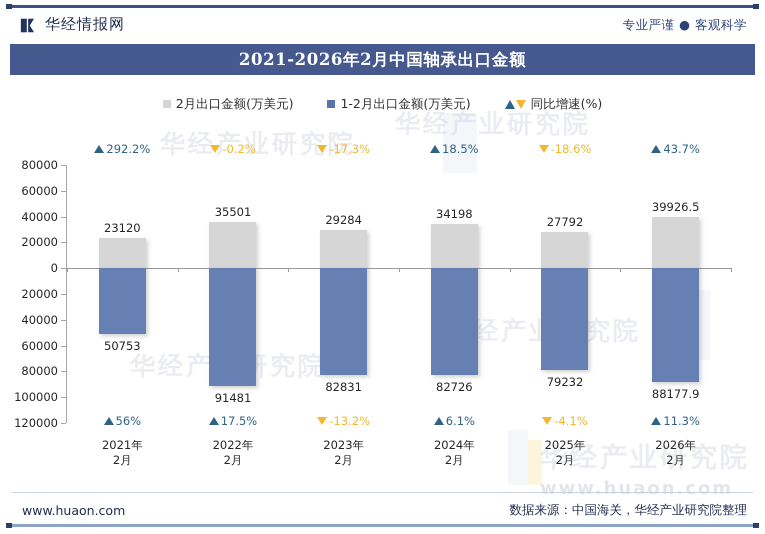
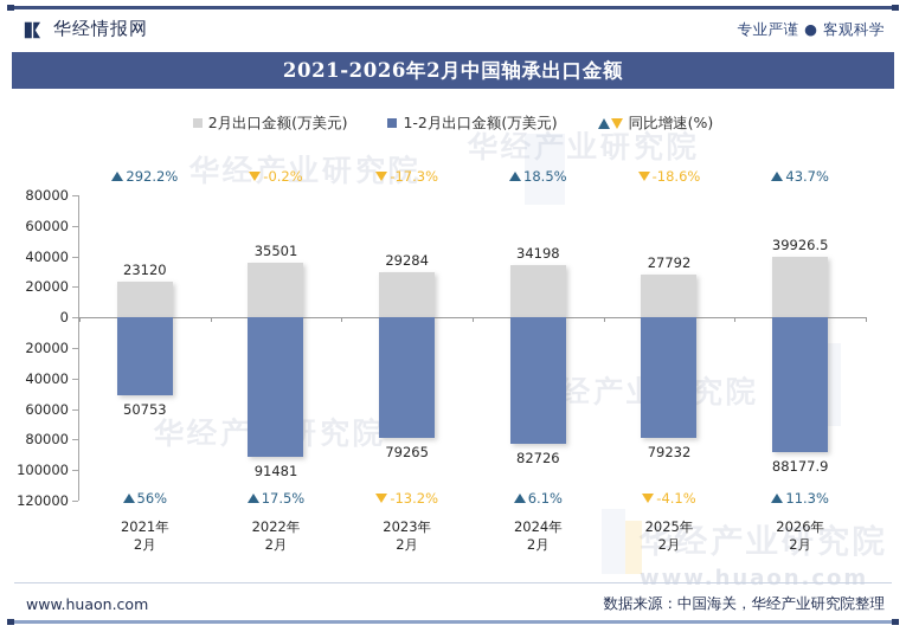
1-2月出口金额(万美元)/2023年 2月: 82831 -> 79265
